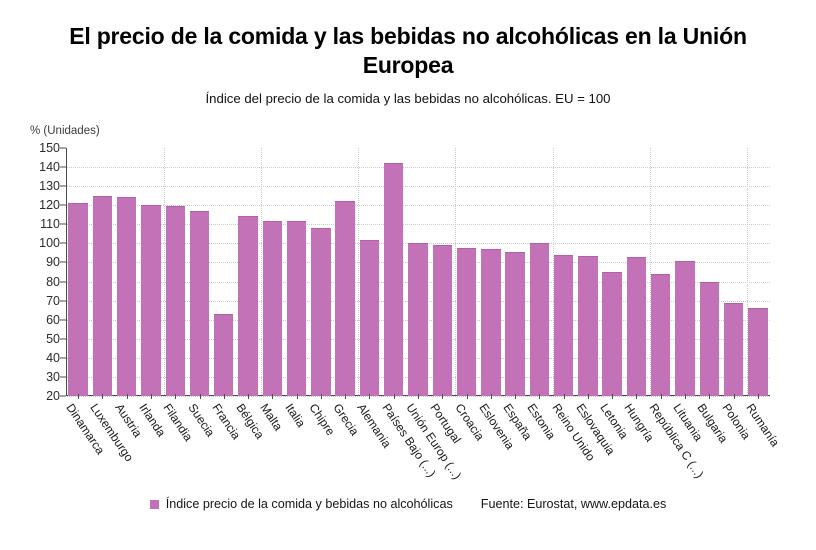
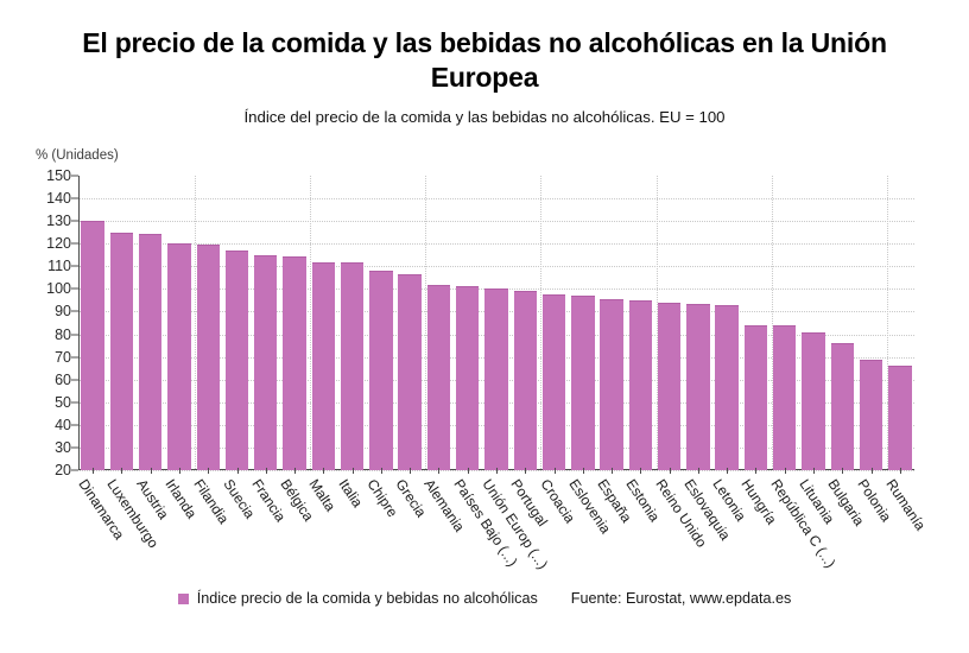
Dinamarca: 121 -> 130
Francia: 63 -> 115
Grecia: 122 -> 106
Países Bajo (...): 142 -> 101
Estonia: 100 -> 95
Letonia: 85 -> 93
Hungría: 93 -> 84
Lituania: 91 -> 81
Bulgaria: 80 -> 76
